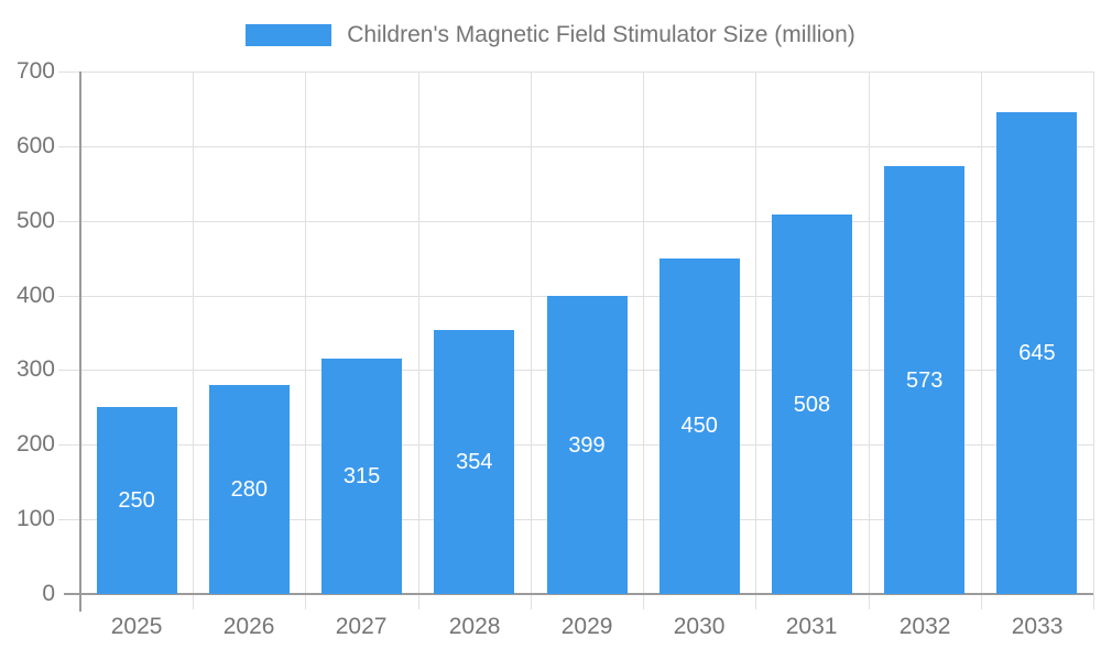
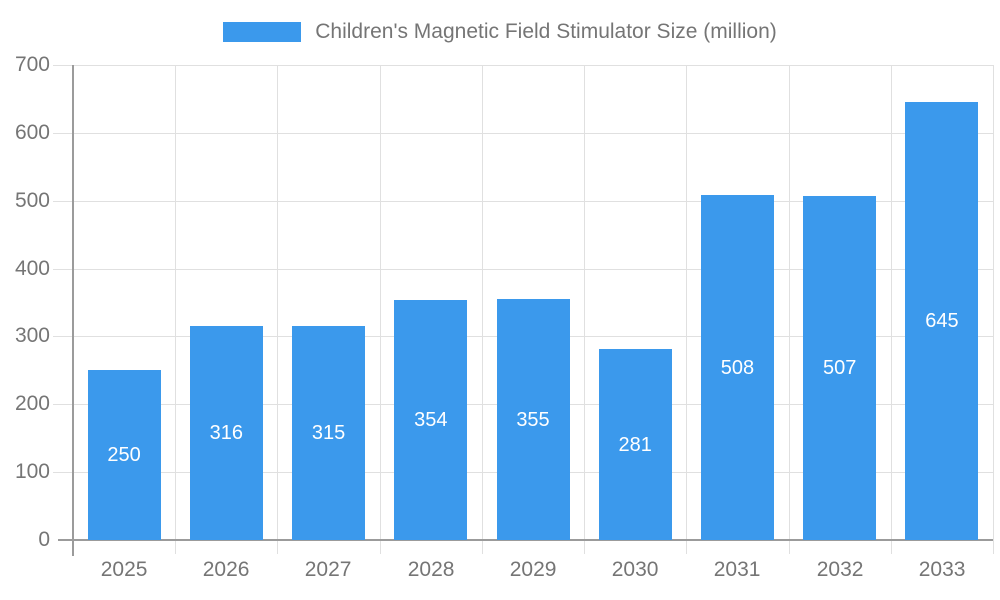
2026: 280 -> 316
2029: 399 -> 355
2030: 450 -> 281
2032: 573 -> 507
